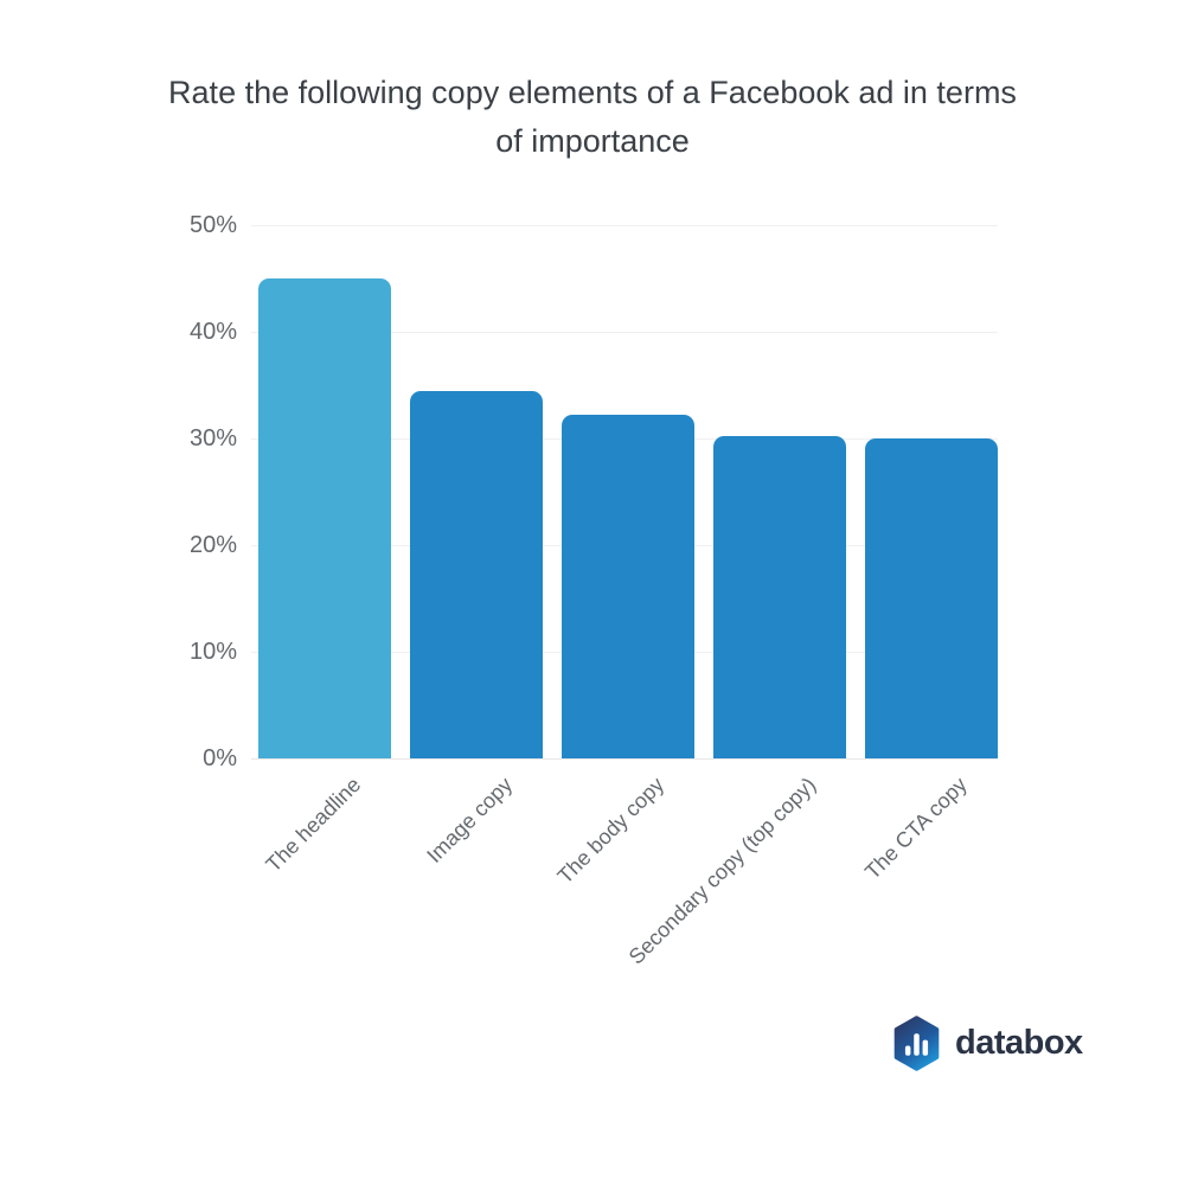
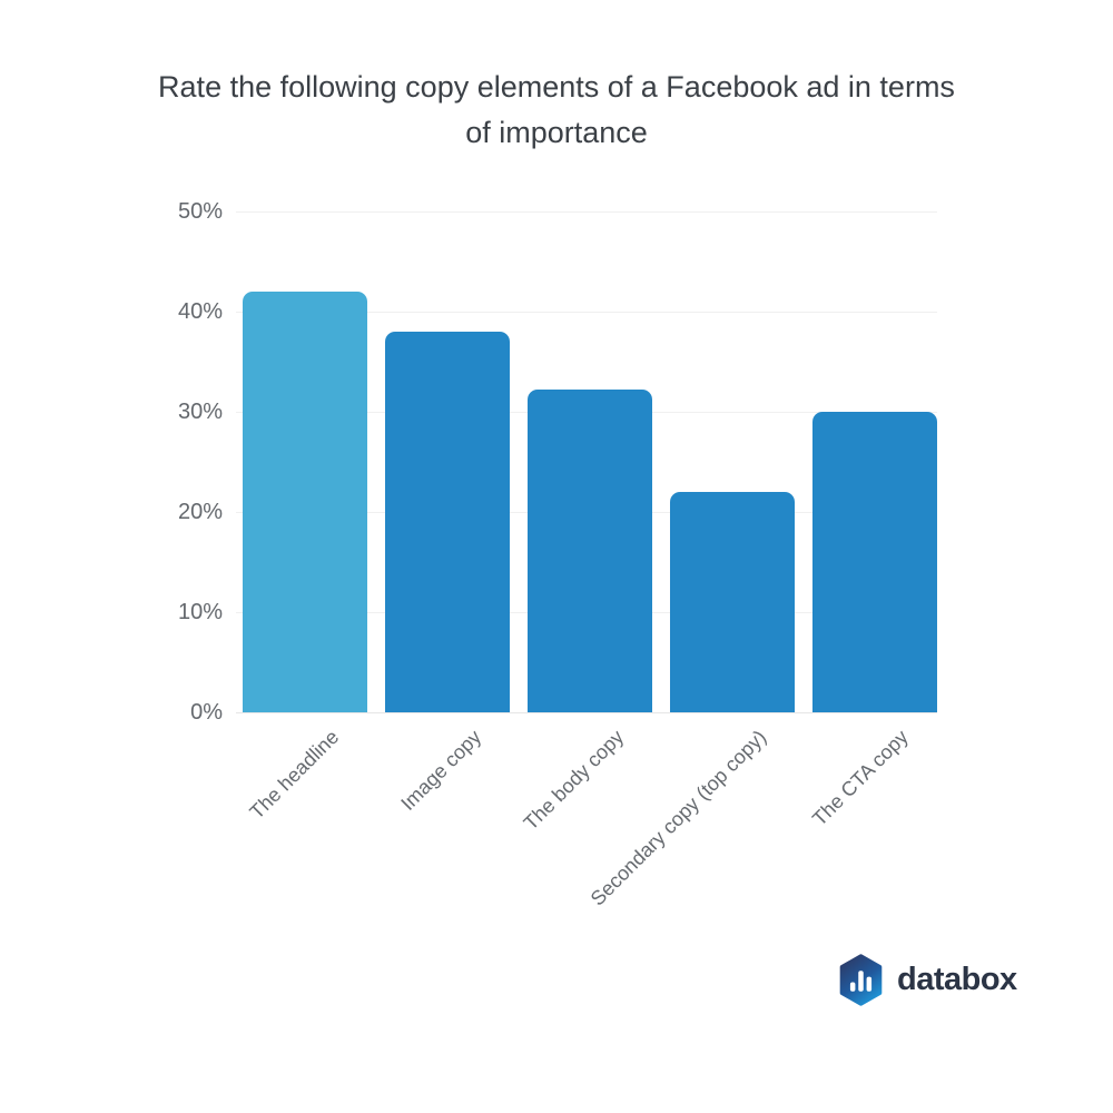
The headline: 45% -> 42%
Image copy: 34% -> 38%
Secondary copy (top copy): 30% -> 22%
